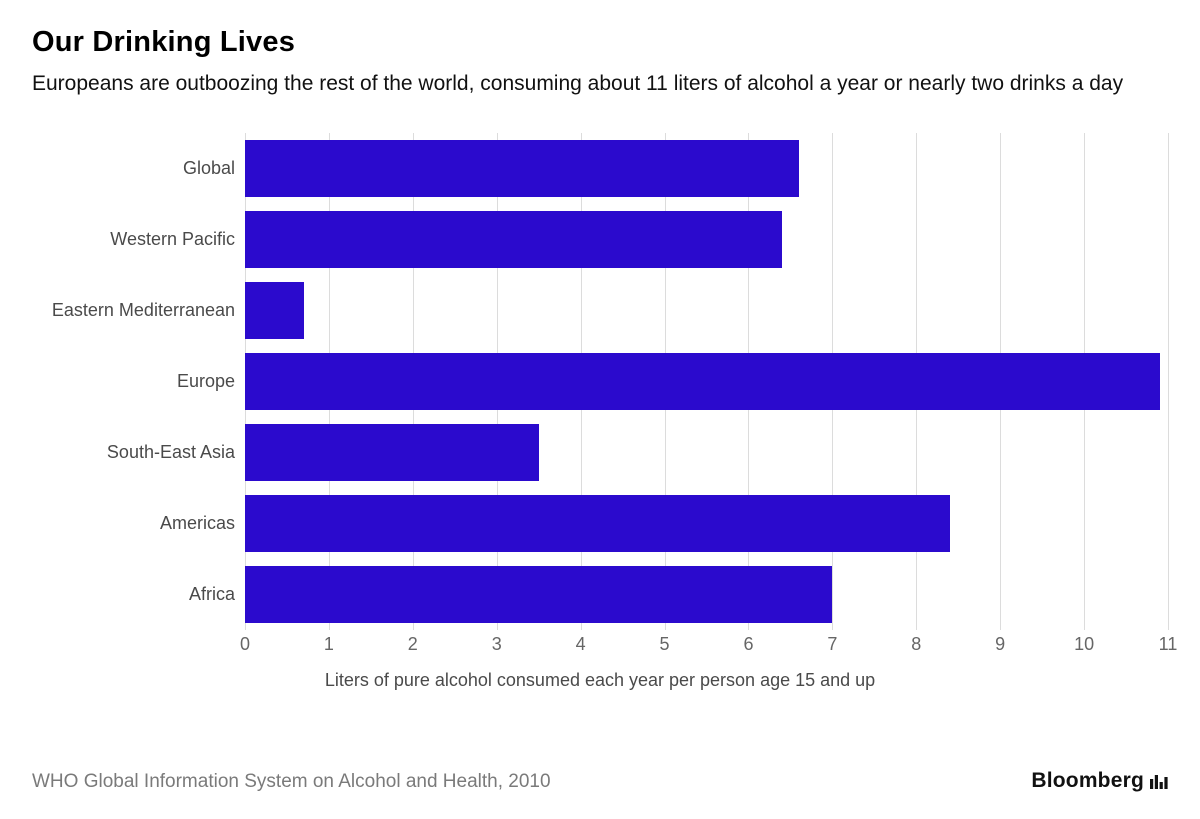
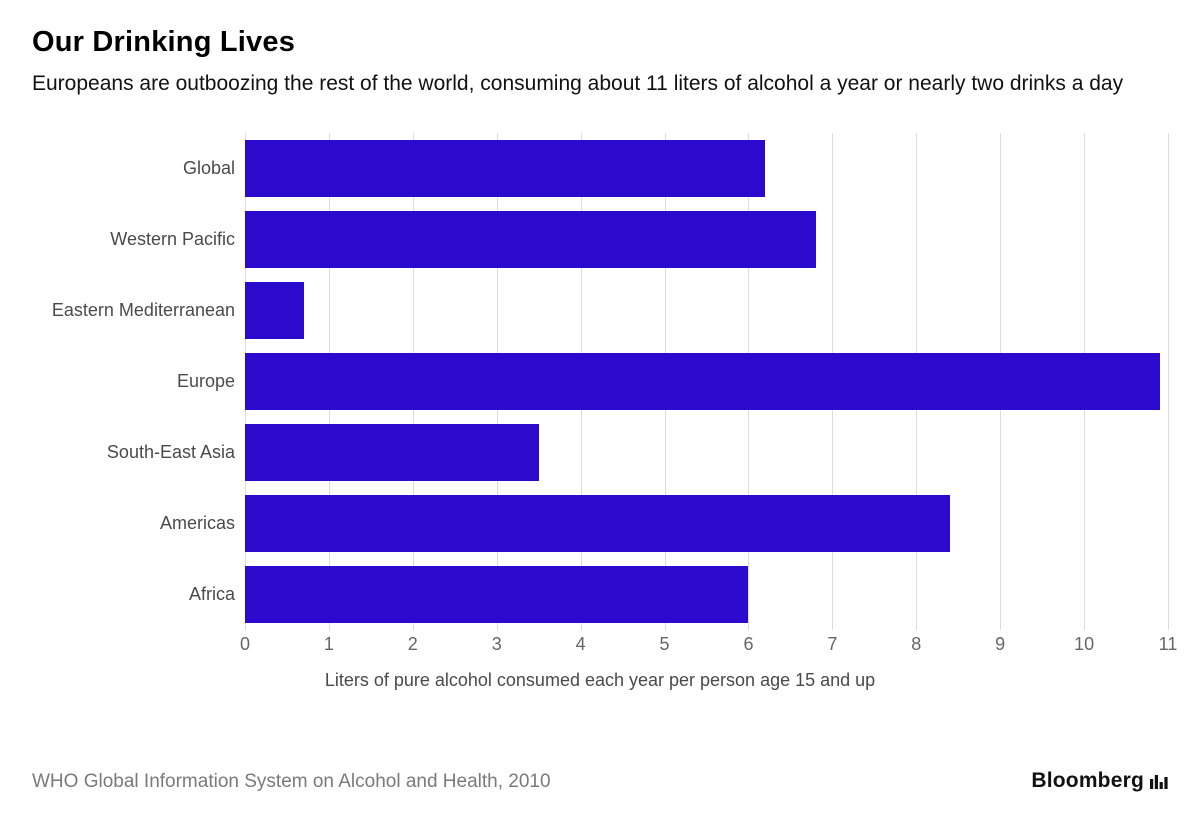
Global: 6.6 -> 6.2
Western Pacific: 6.4 -> 6.8
Africa: 7.0 -> 6.0
